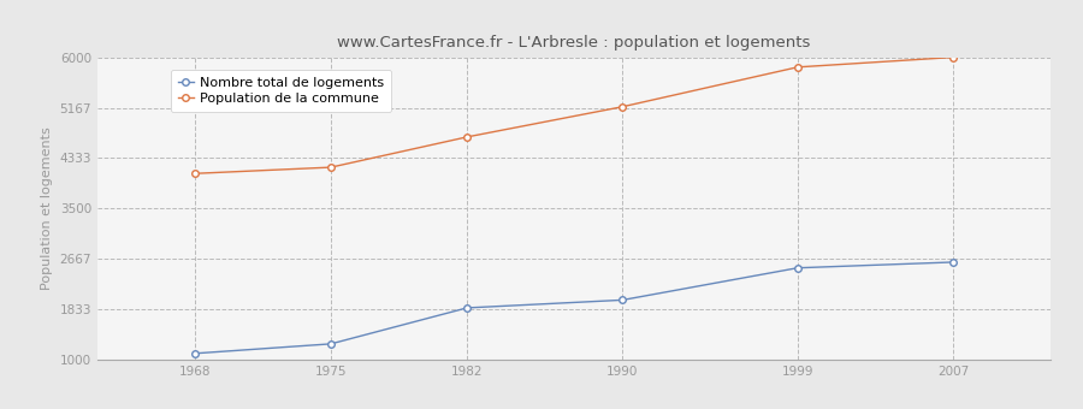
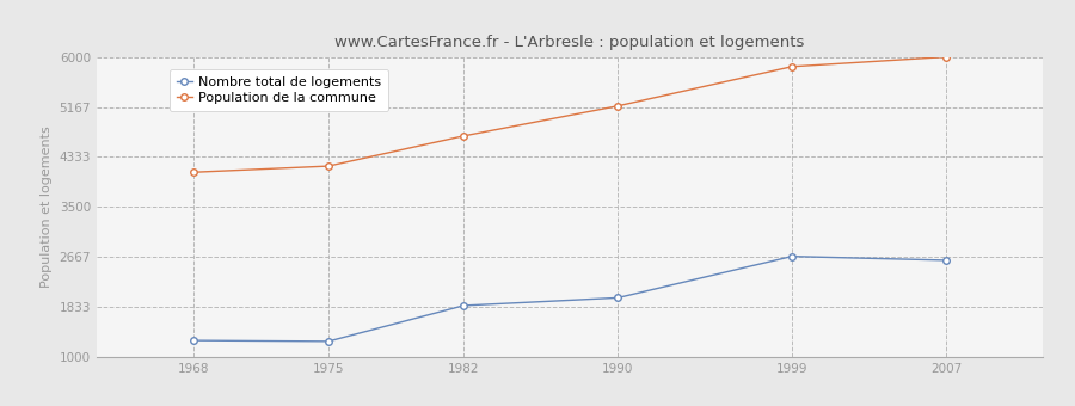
Nombre total de logements/1968: 1110 -> 1280
Nombre total de logements/1999: 2520 -> 2680
